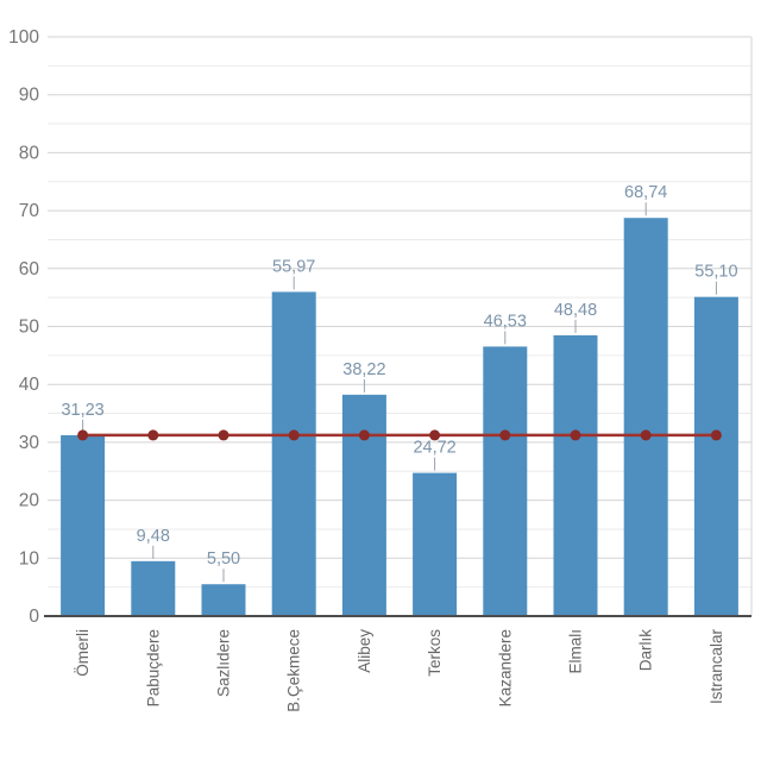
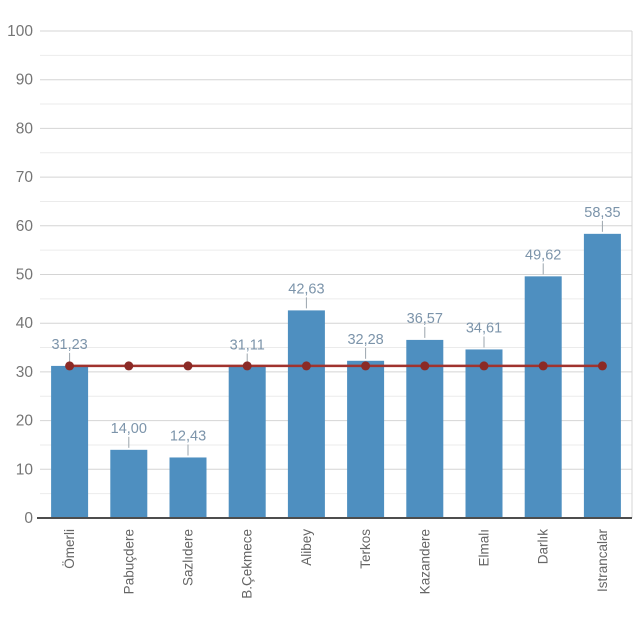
Pabuçdere: 9,48 -> 14,00
Sazlıdere: 5,50 -> 12,43
B.Çekmece: 55,97 -> 31,11
Alibey: 38,22 -> 42,63
Terkos: 24,72 -> 32,28
Kazandere: 46,53 -> 36,57
Elmalı: 48,48 -> 34,61
Darlık: 68,74 -> 49,62
Istrancalar: 55,10 -> 58,35
